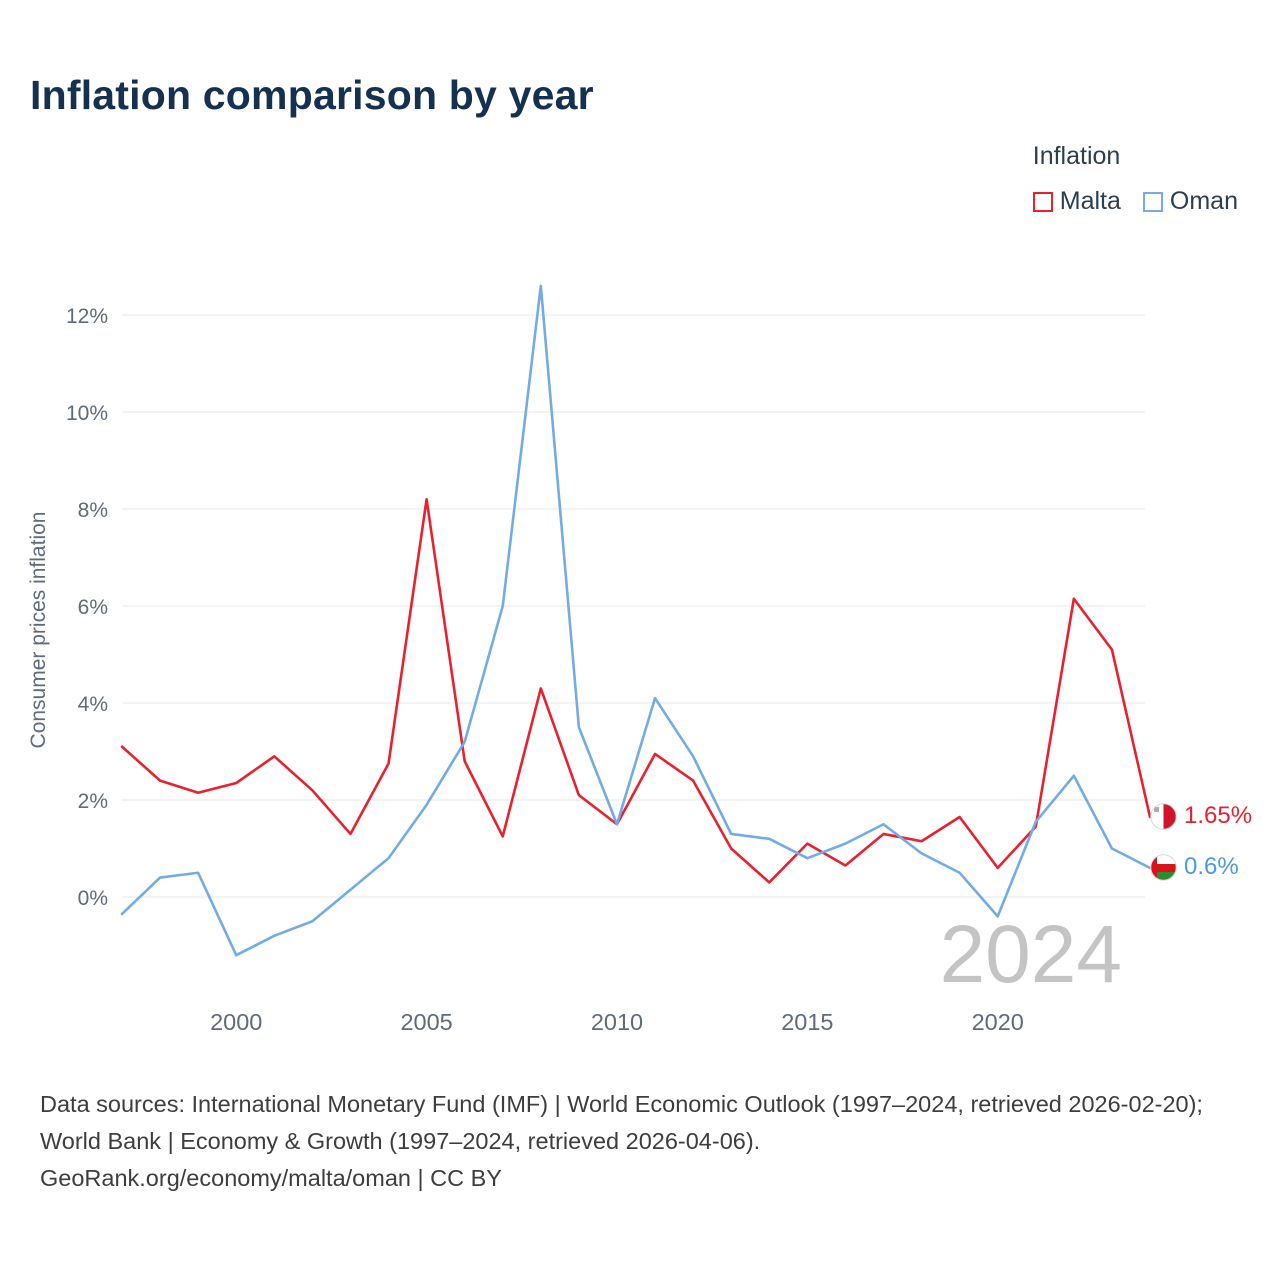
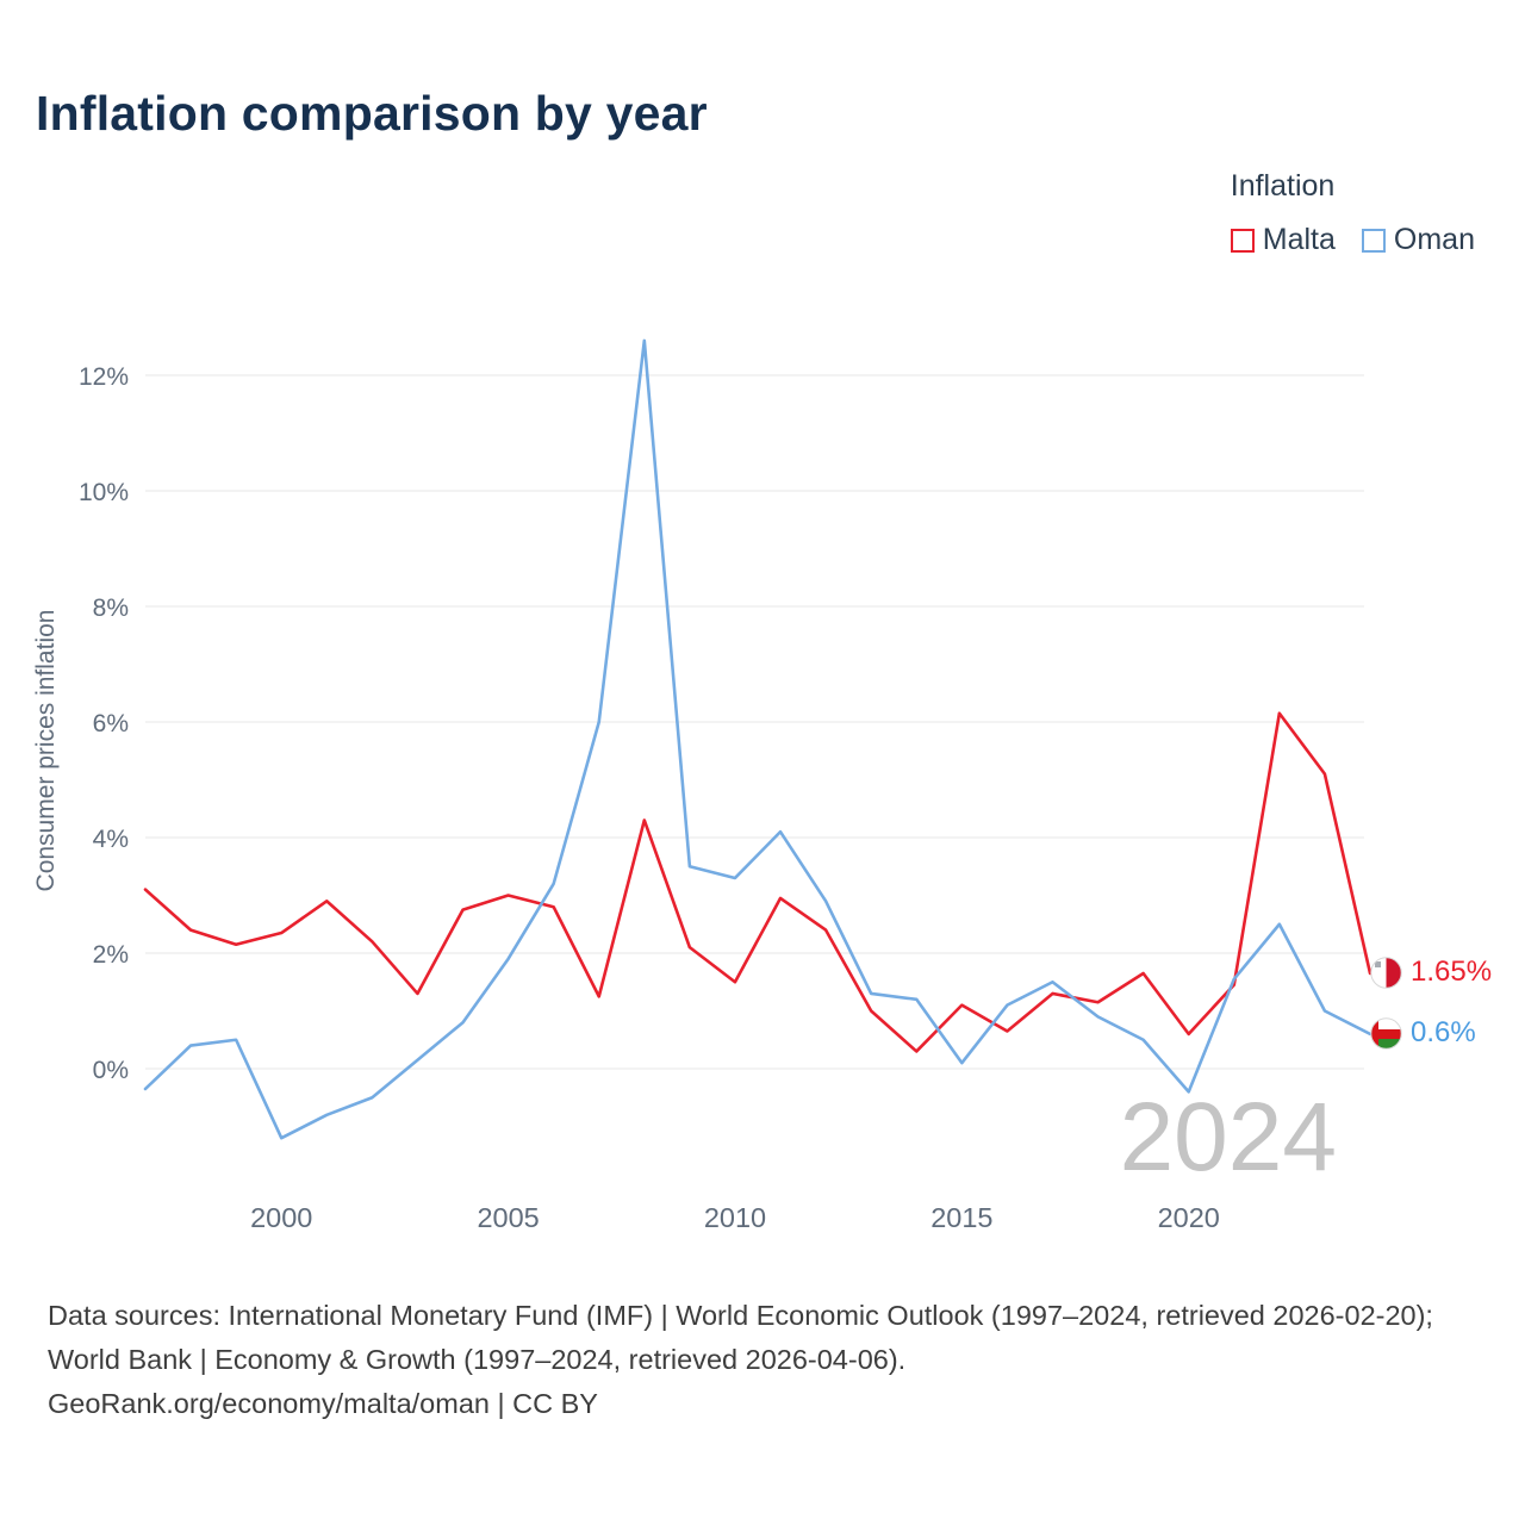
Malta/2005: 8.2% -> 3.0%
Oman/2010: 1.5% -> 3.3%
Oman/2015: 0.8% -> 0.1%
